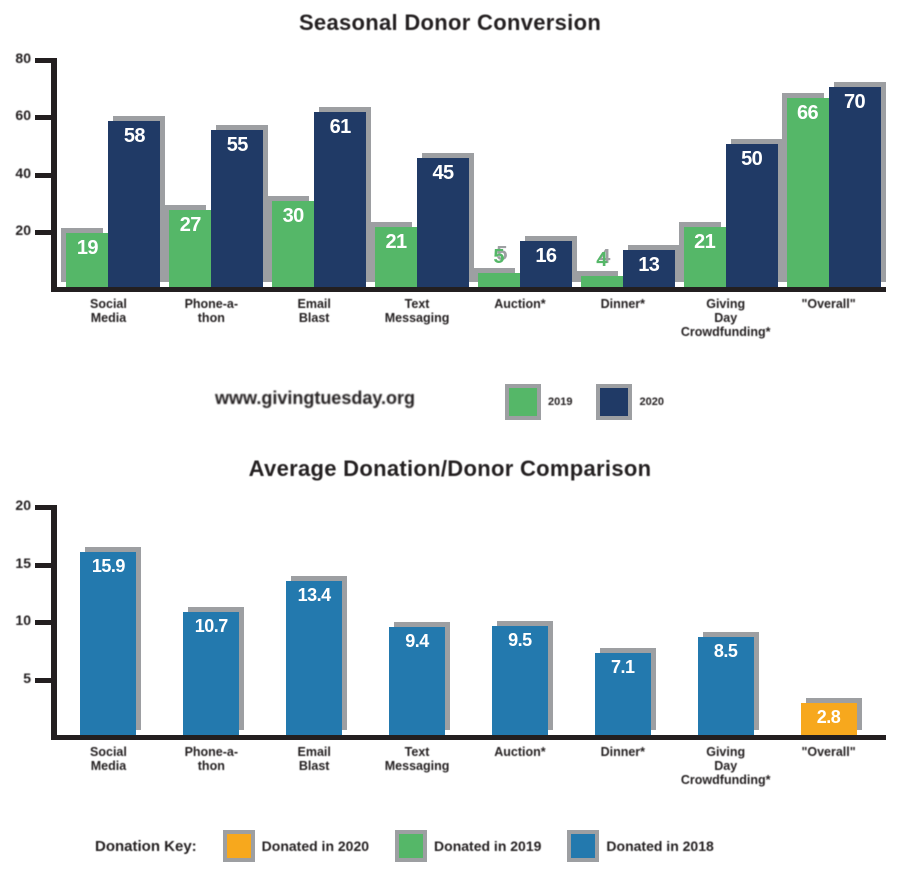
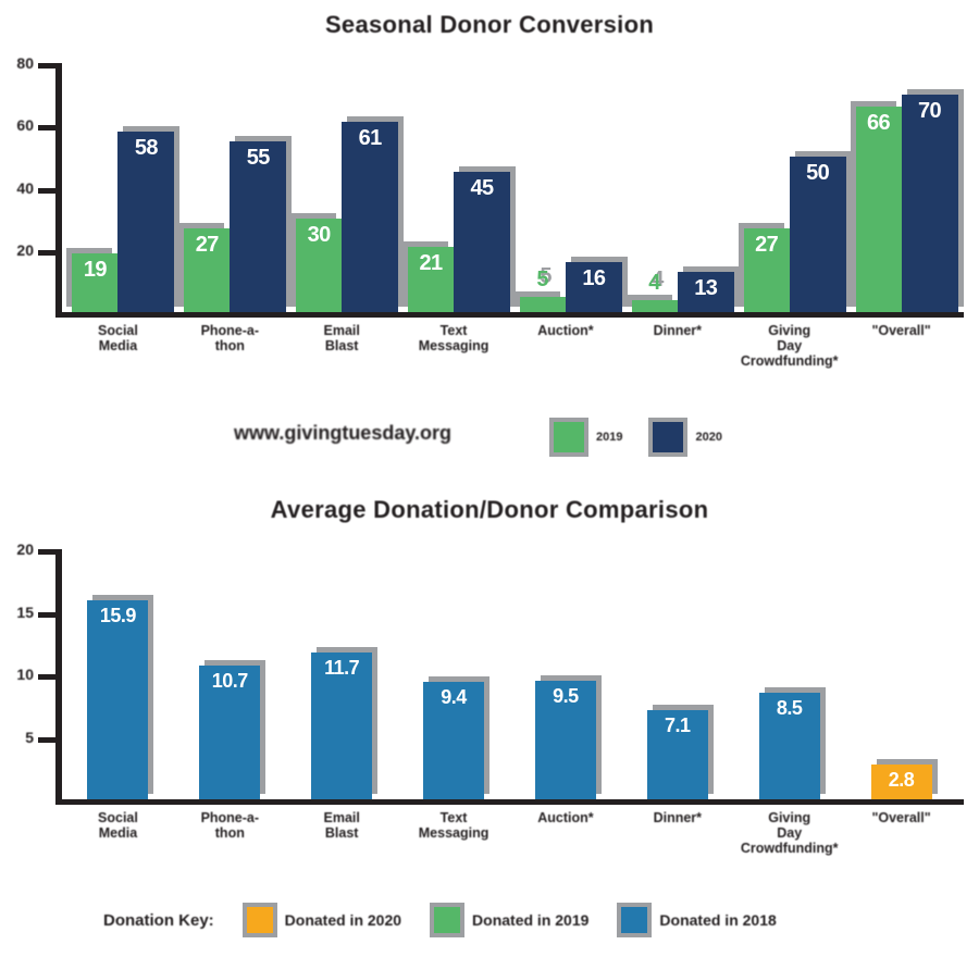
Seasonal Donor Conversion/2019/Giving Day Crowdfunding*: 21 -> 27
Average Donation/Donor Comparison/Email Blast: 13.4 -> 11.7
